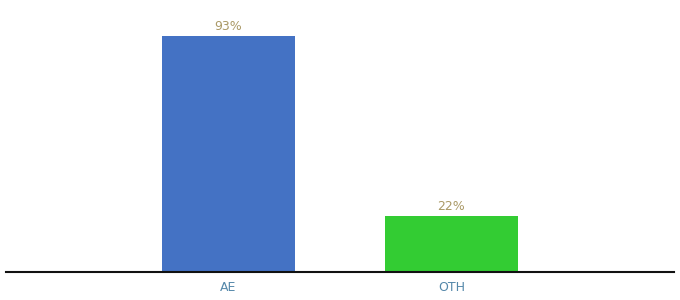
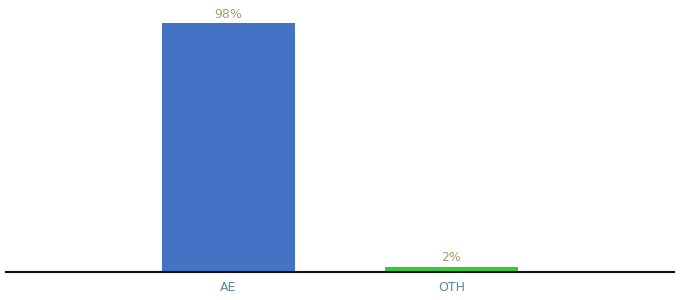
AE: 93% -> 98%
OTH: 22% -> 2%
